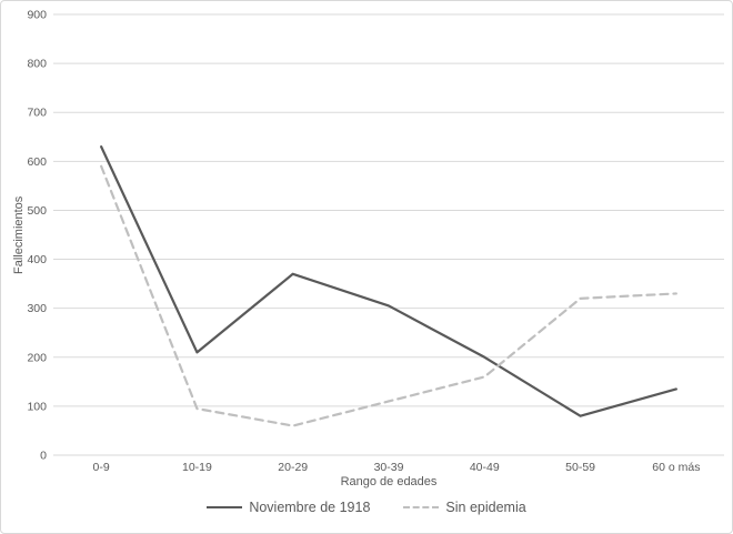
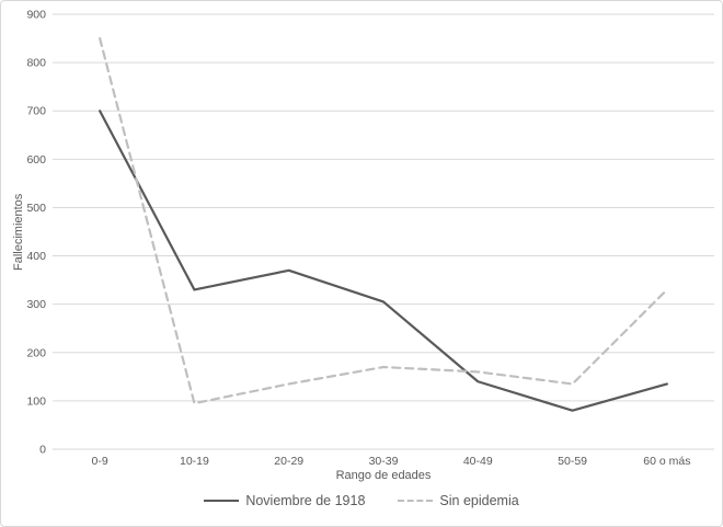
Noviembre de 1918/0-9: 630 -> 700
Sin epidemia/0-9: 590 -> 850
Noviembre de 1918/10-19: 210 -> 330
Sin epidemia/20-29: 60 -> 140
Sin epidemia/30-39: 110 -> 170
Noviembre de 1918/40-49: 200 -> 140
Sin epidemia/50-59: 320 -> 140
